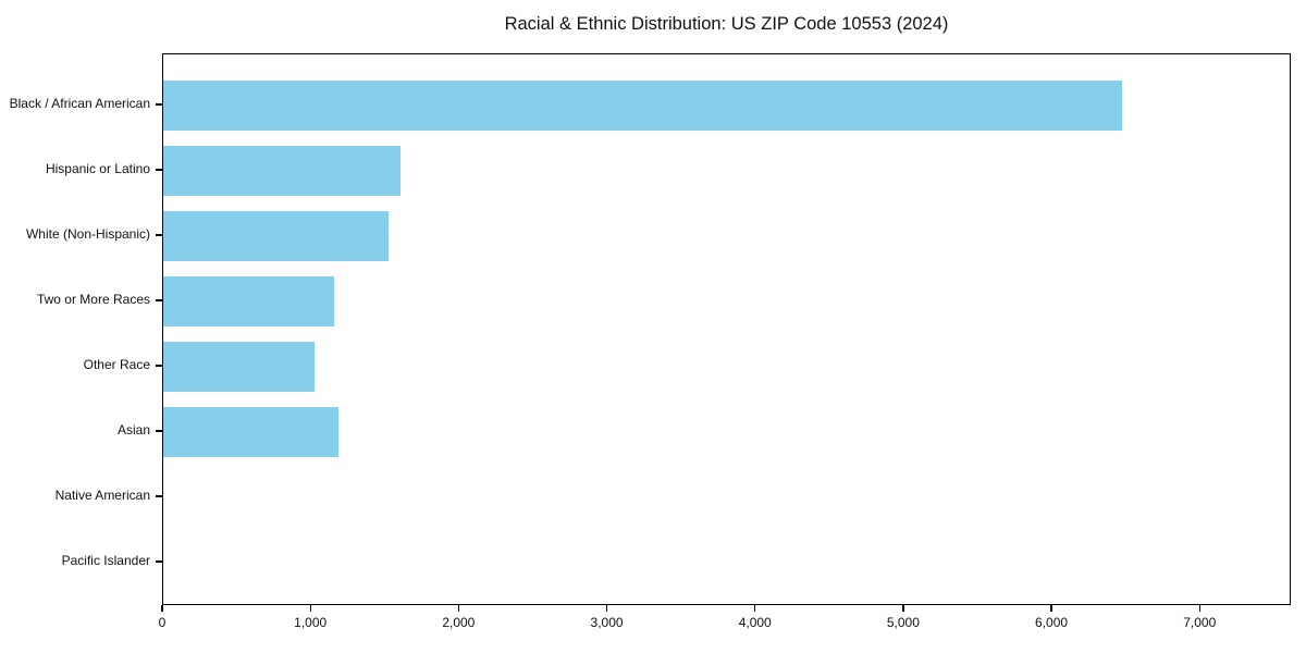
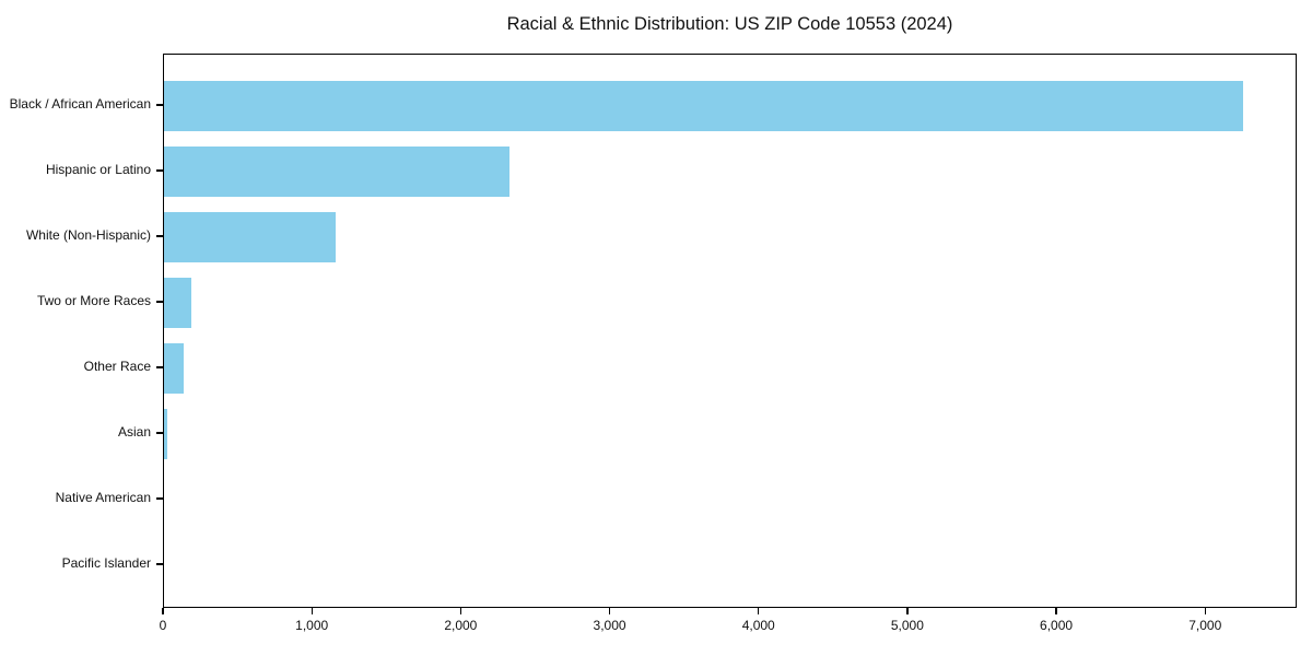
Black / African American: 6470 -> 7250
Hispanic or Latino: 1600 -> 2320
White (Non-Hispanic): 1520 -> 1150
Two or More Races: 1150 -> 180
Other Race: 1020 -> 130
Asian: 1180 -> 20
